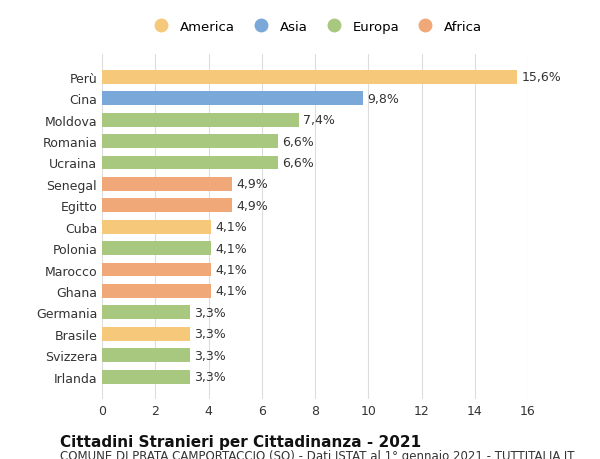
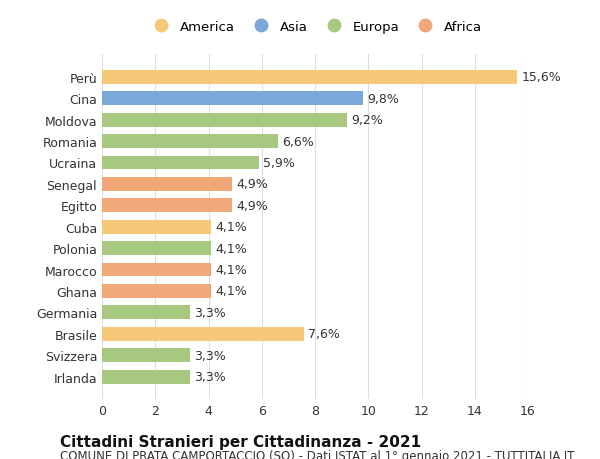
Moldova: 7,4% -> 9,2%
Ucraina: 6,6% -> 5,9%
Brasile: 3,3% -> 7,6%
